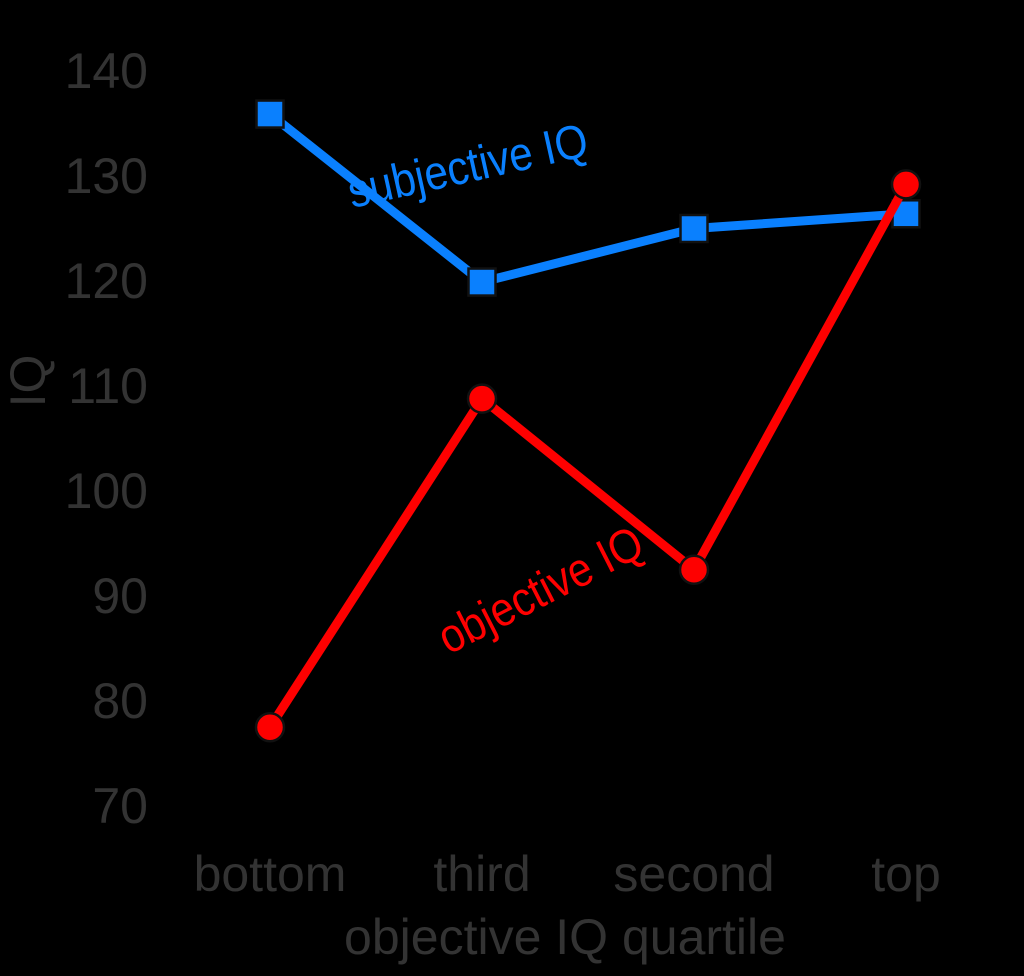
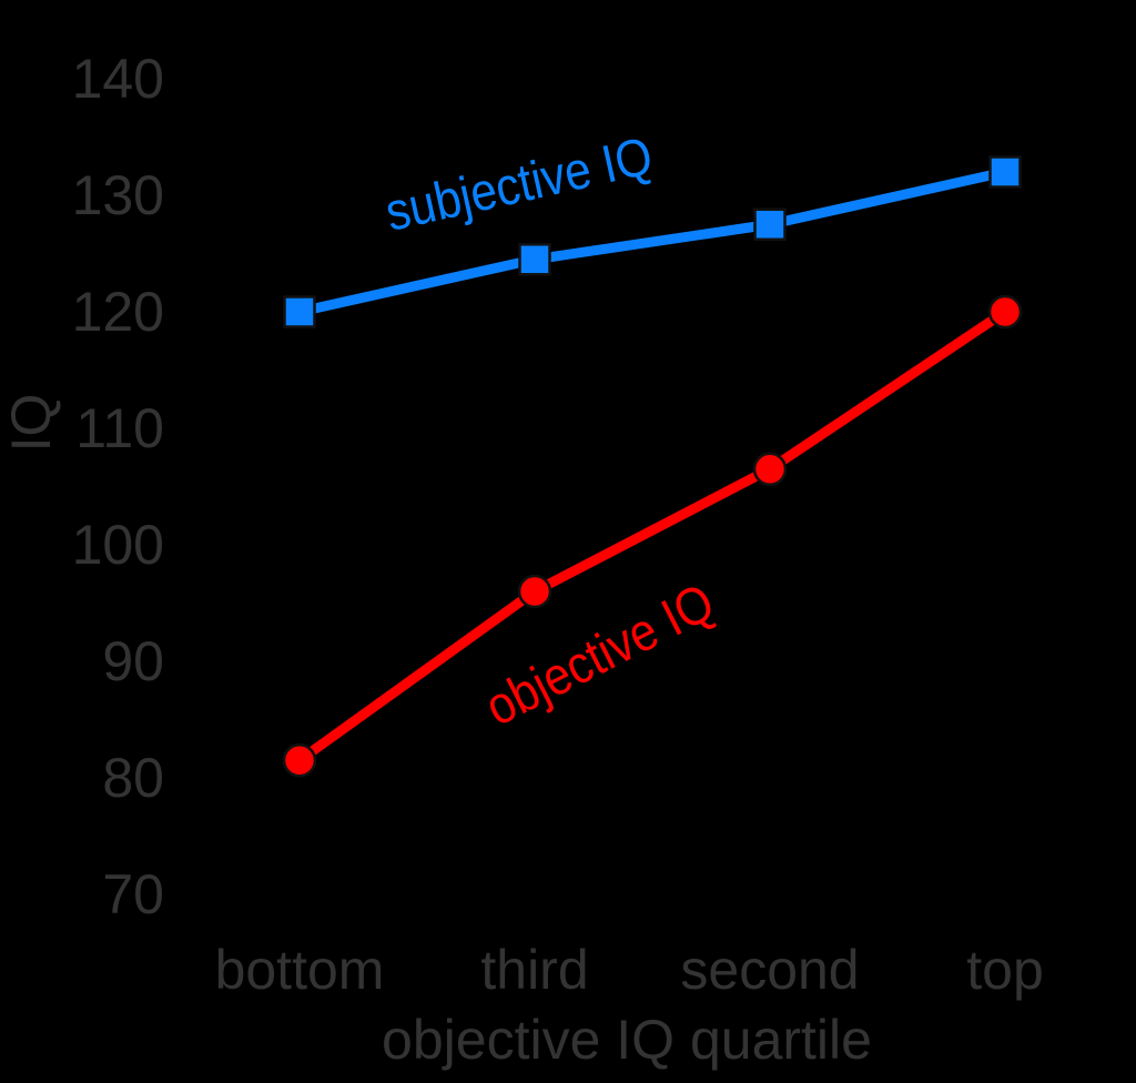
subjective IQ/bottom: 135.9 -> 120.0
objective IQ/bottom: 77.5 -> 81.5
subjective IQ/third: 119.9 -> 124.5
objective IQ/third: 108.8 -> 96.0
subjective IQ/second: 125.0 -> 127.5
objective IQ/second: 92.5 -> 106.5
subjective IQ/top: 126.4 -> 132.0
objective IQ/top: 129.2 -> 120.0
